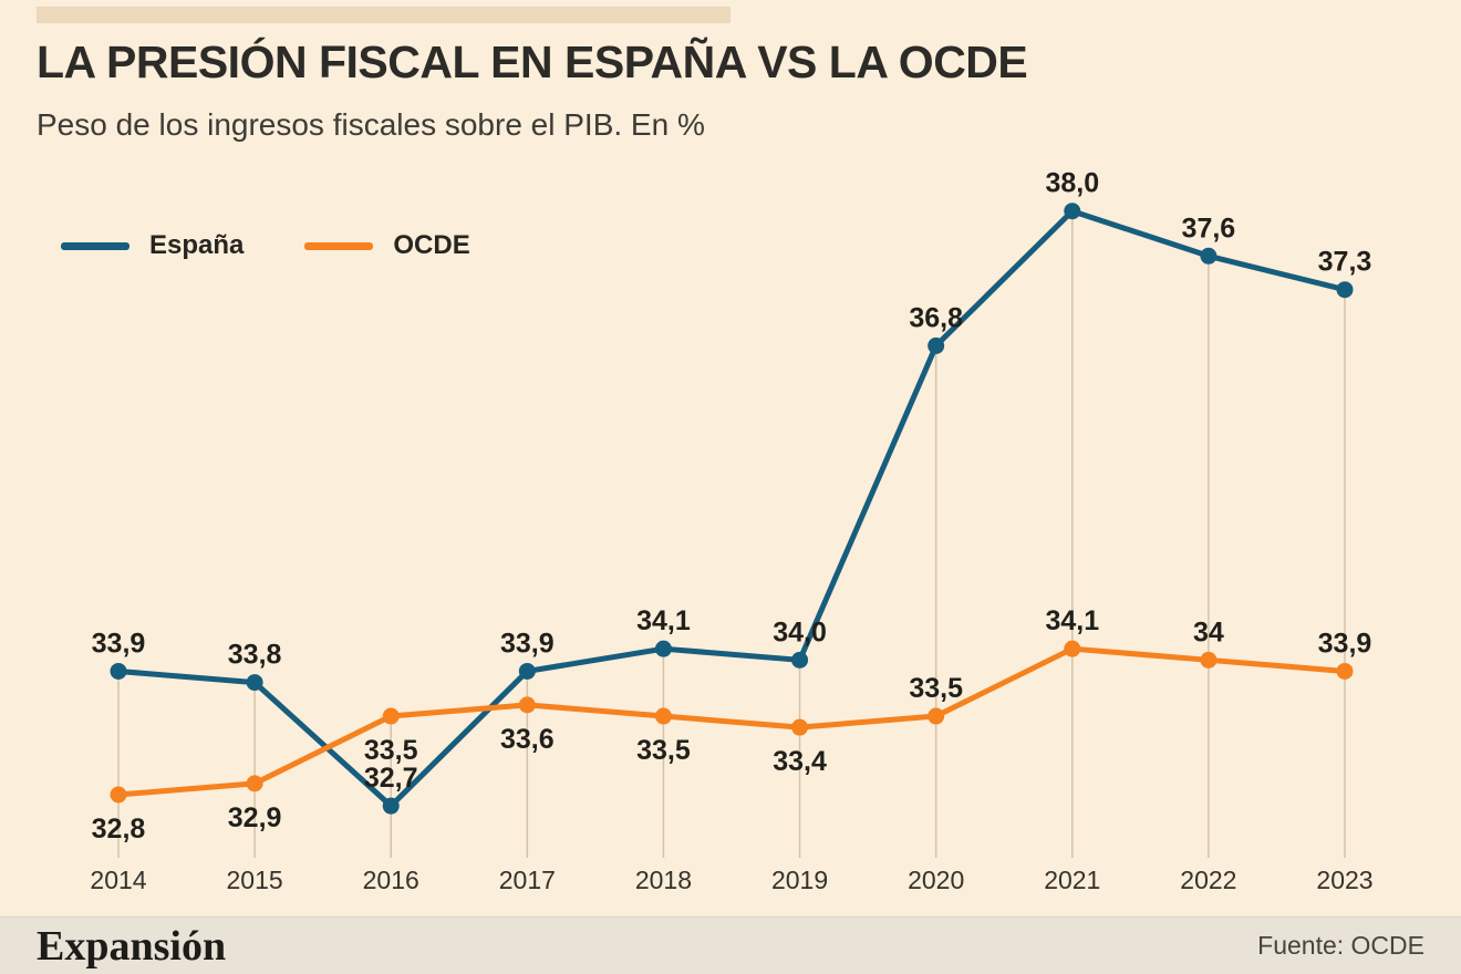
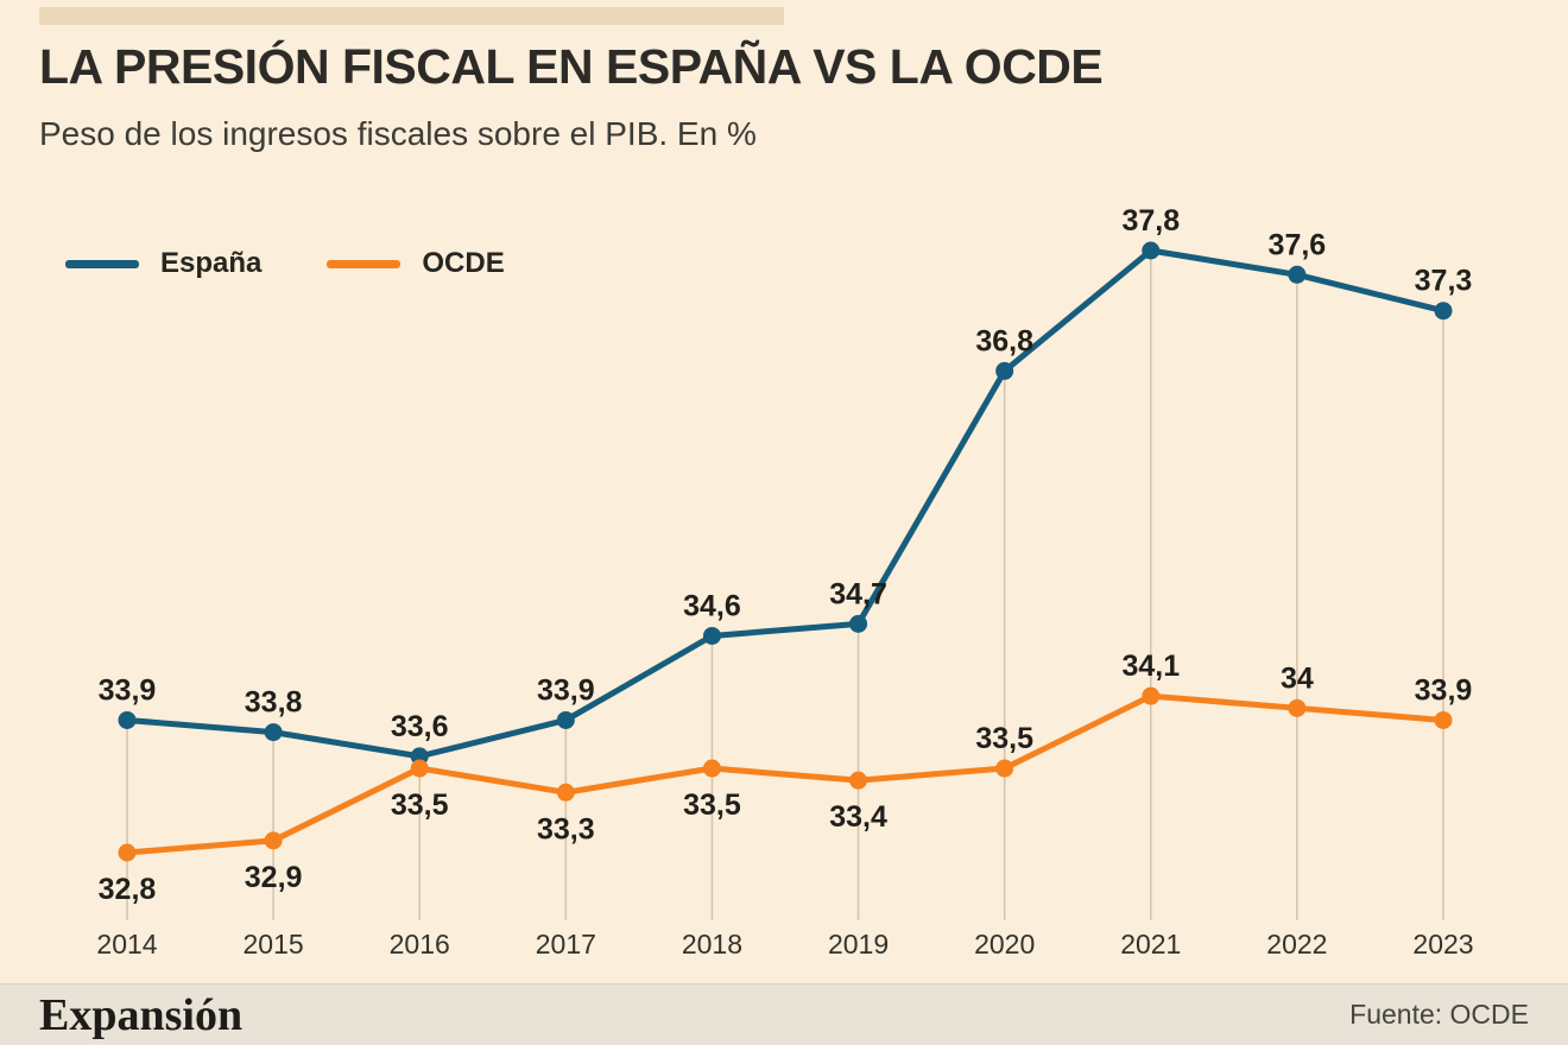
España/2016: 32,7 -> 33,6
OCDE/2017: 33,6 -> 33,3
España/2018: 34,1 -> 34,6
España/2019: 34,0 -> 34,7
España/2021: 38,0 -> 37,8
